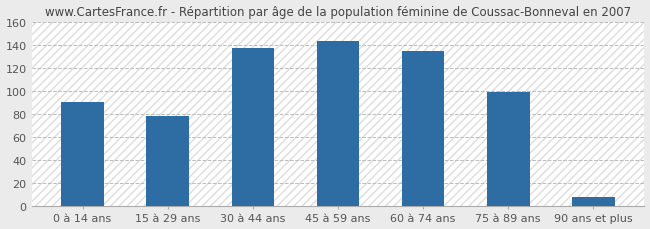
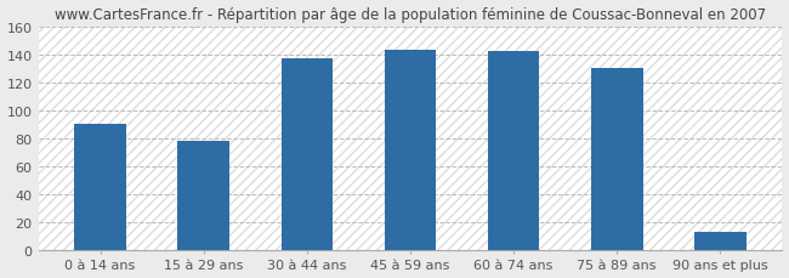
60 à 74 ans: 134 -> 142
75 à 89 ans: 99 -> 130
90 ans et plus: 8 -> 13
